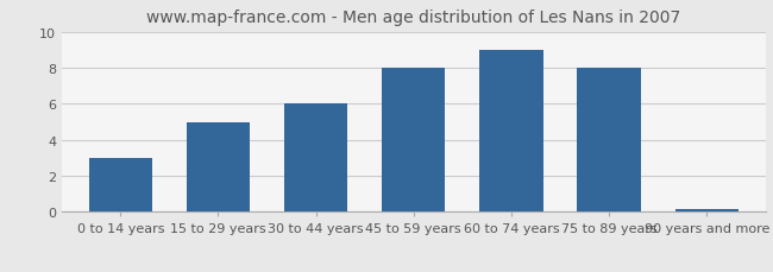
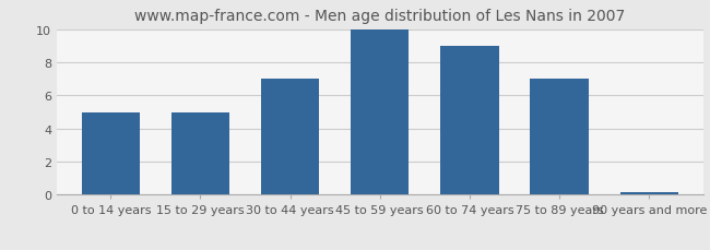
0 to 14 years: 3.0 -> 5.0
30 to 44 years: 6.0 -> 7.0
45 to 59 years: 8.0 -> 10.0
75 to 89 years: 8.0 -> 7.0
